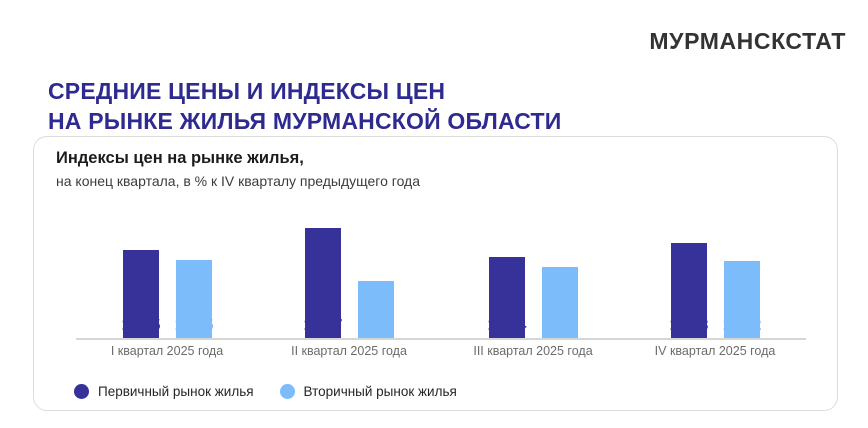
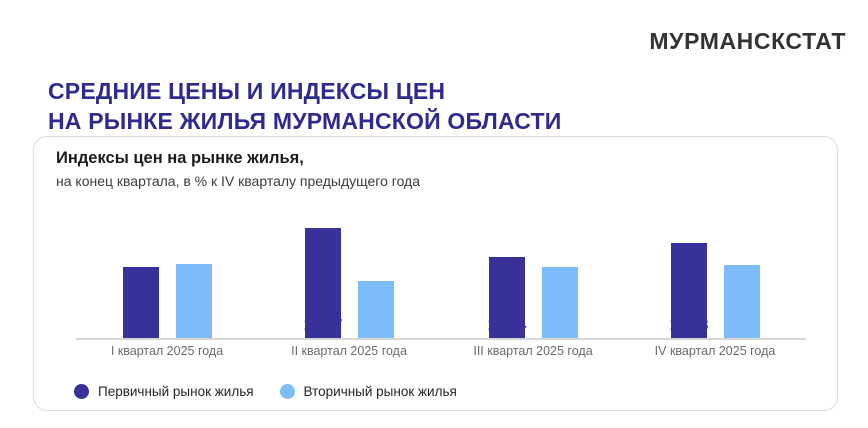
Первичный рынок жилья/I квартал 2025 года: 103,5 -> 98,5
Вторичный рынок жилья/I квартал 2025 года: 100,5 -> 99,2
Вторичный рынок жилья/IV квартал 2025 года: 100,2 -> 99,1
